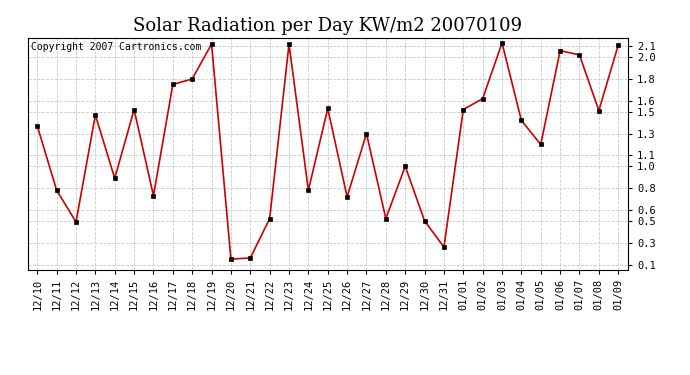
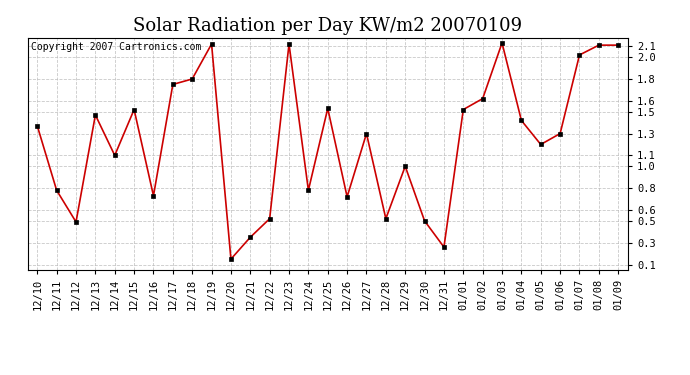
12/14: 0.89 -> 1.10
12/21: 0.16 -> 0.35
01/06: 2.06 -> 1.30
01/08: 1.51 -> 2.11
